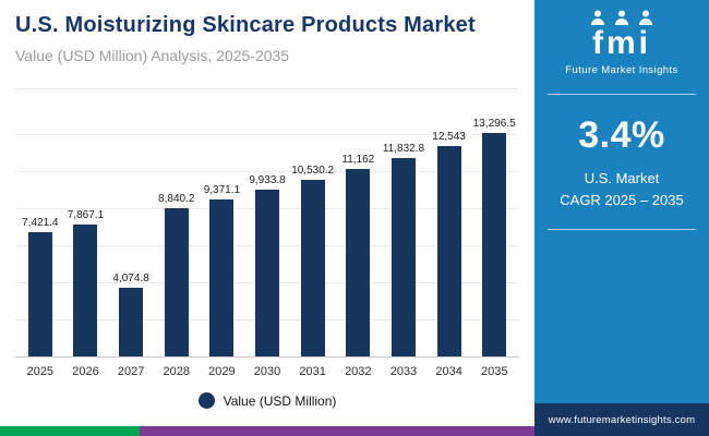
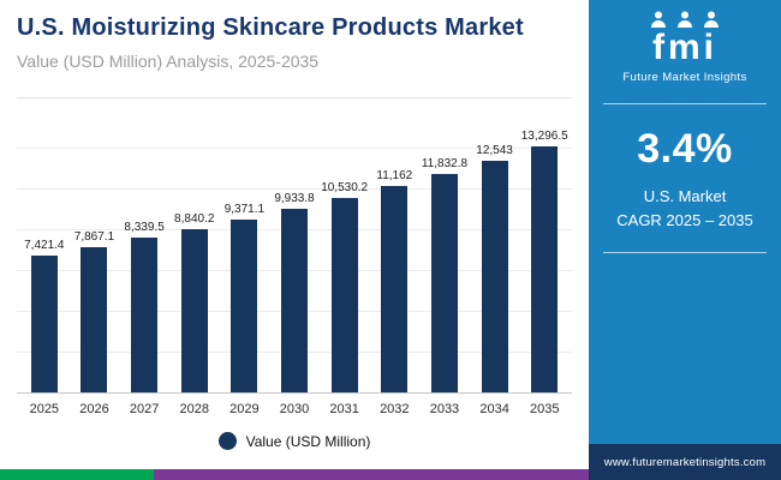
2027: 4,074.8 -> 8,339.5
